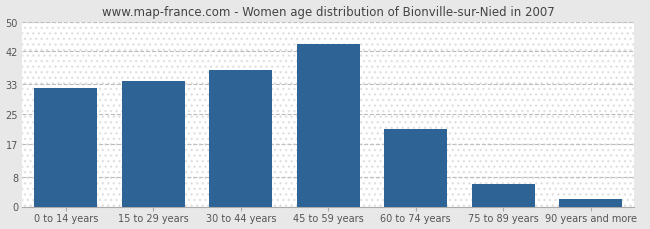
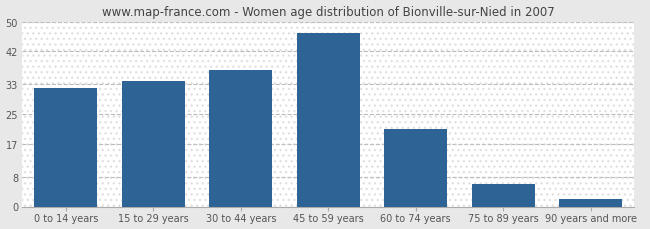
45 to 59 years: 44 -> 47
